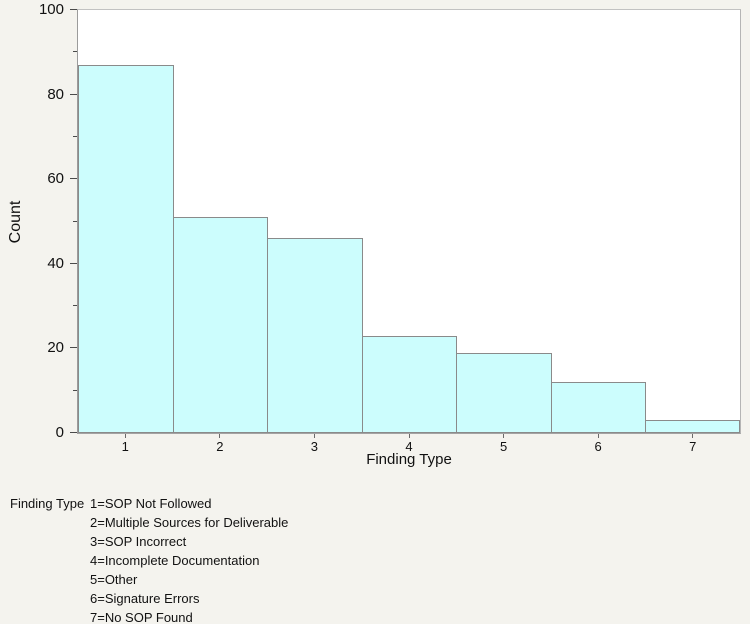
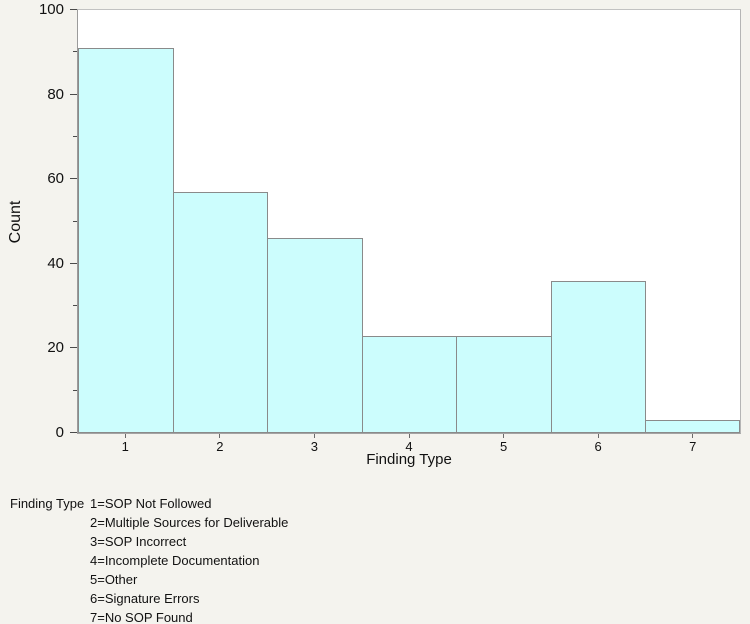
1: 87 -> 91
2: 51 -> 57
5: 19 -> 23
6: 12 -> 36
